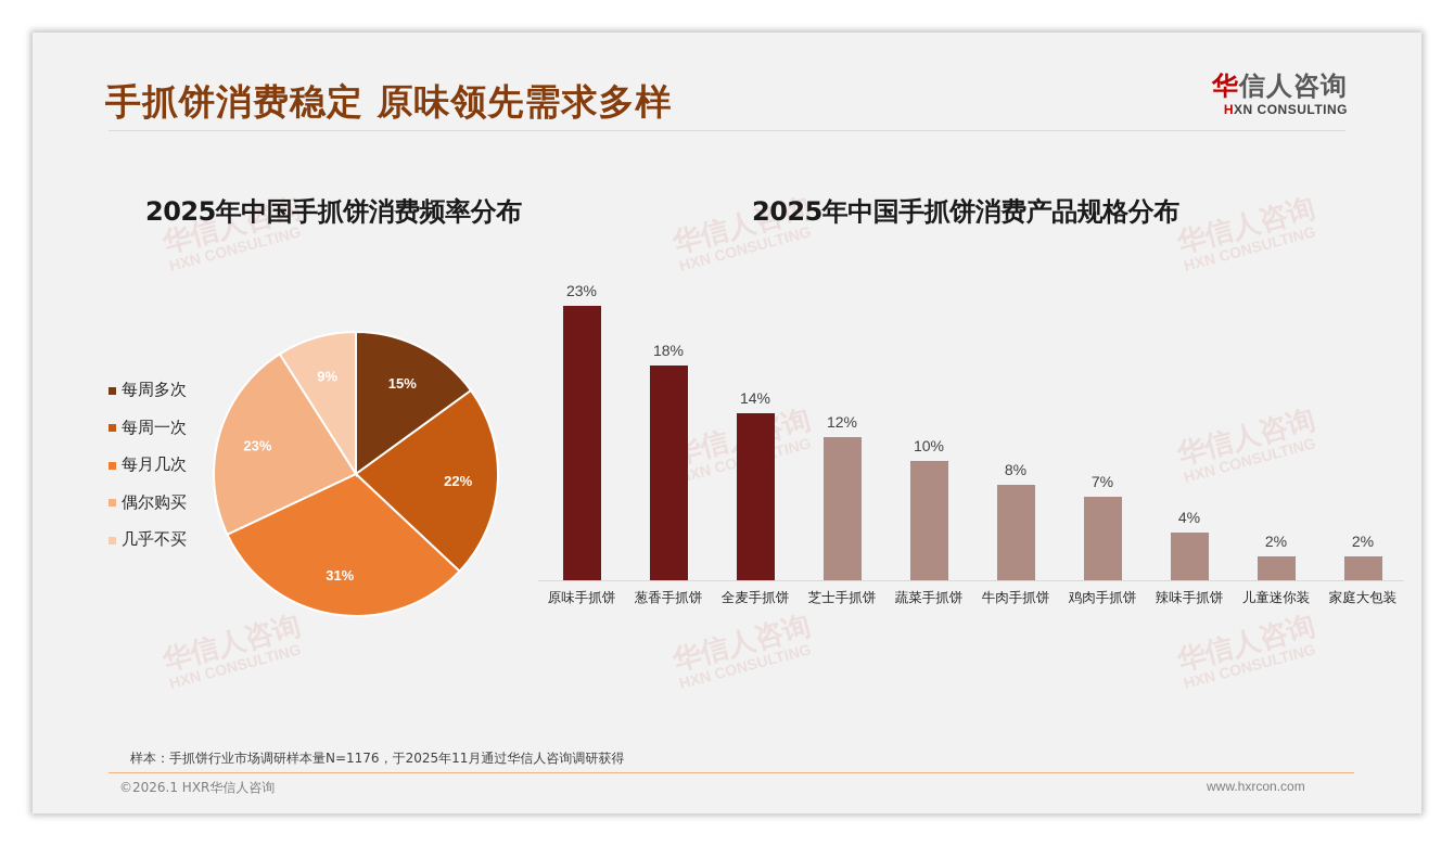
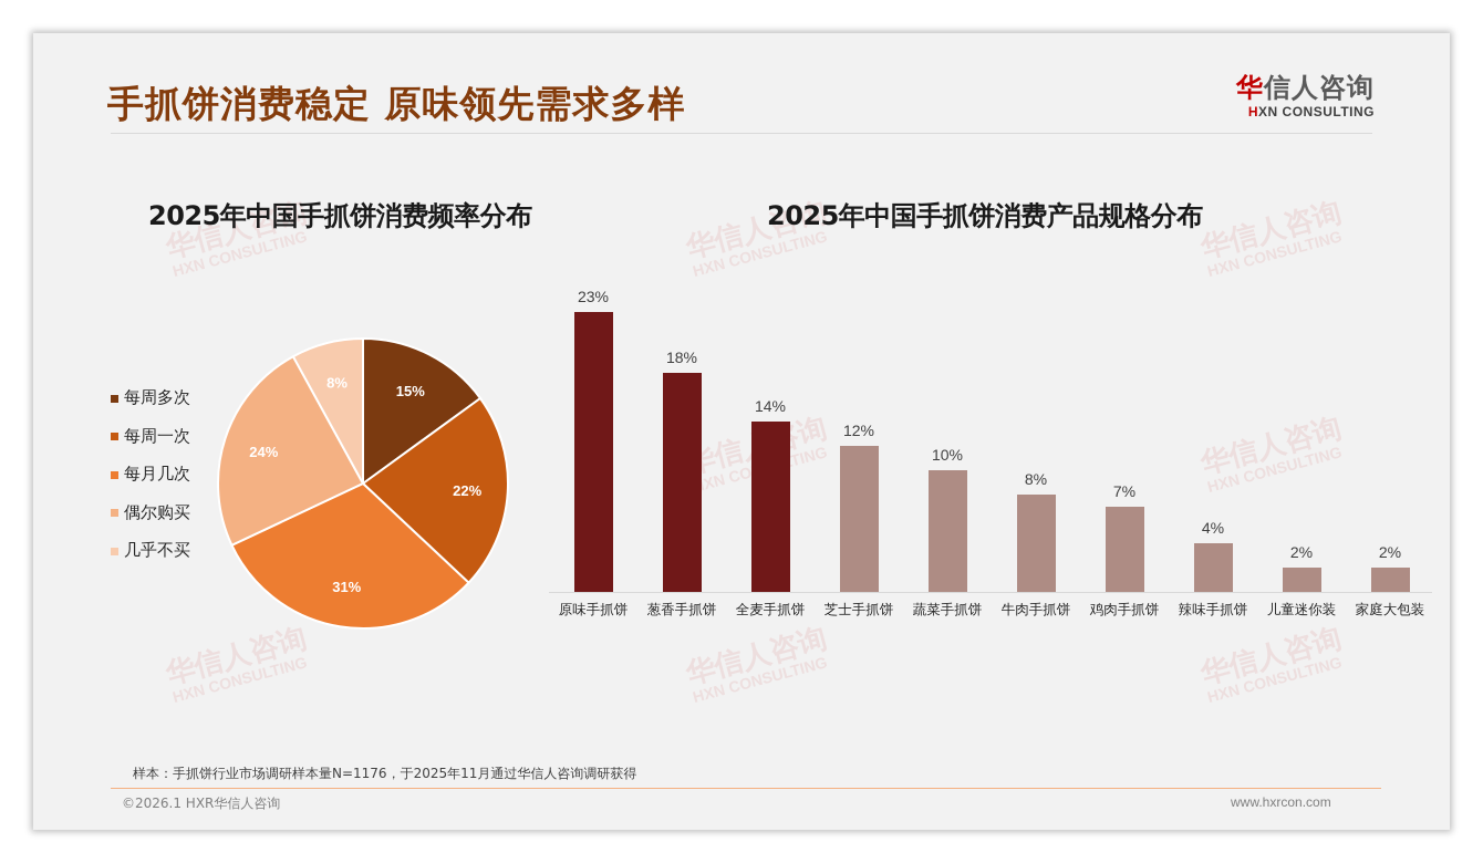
2025年中国手抓饼消费频率分布/偶尔购买: 23% -> 24%
2025年中国手抓饼消费频率分布/几乎不买: 9% -> 8%
